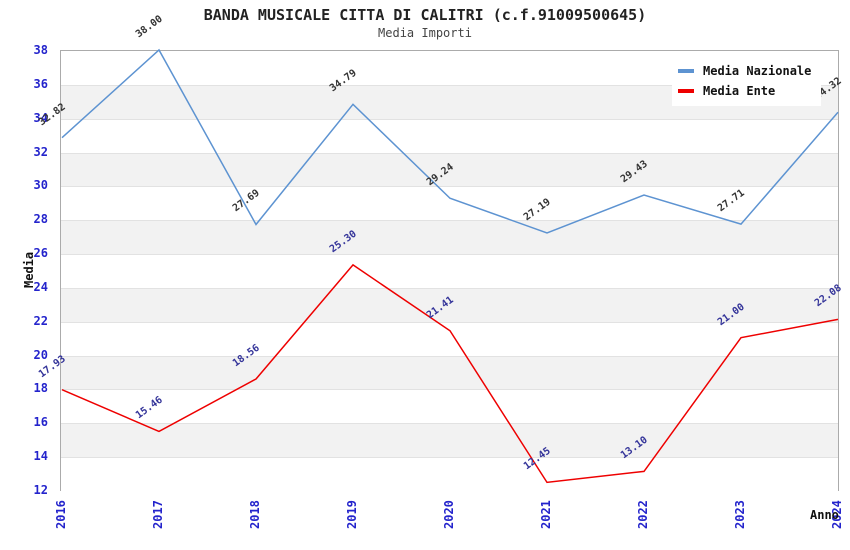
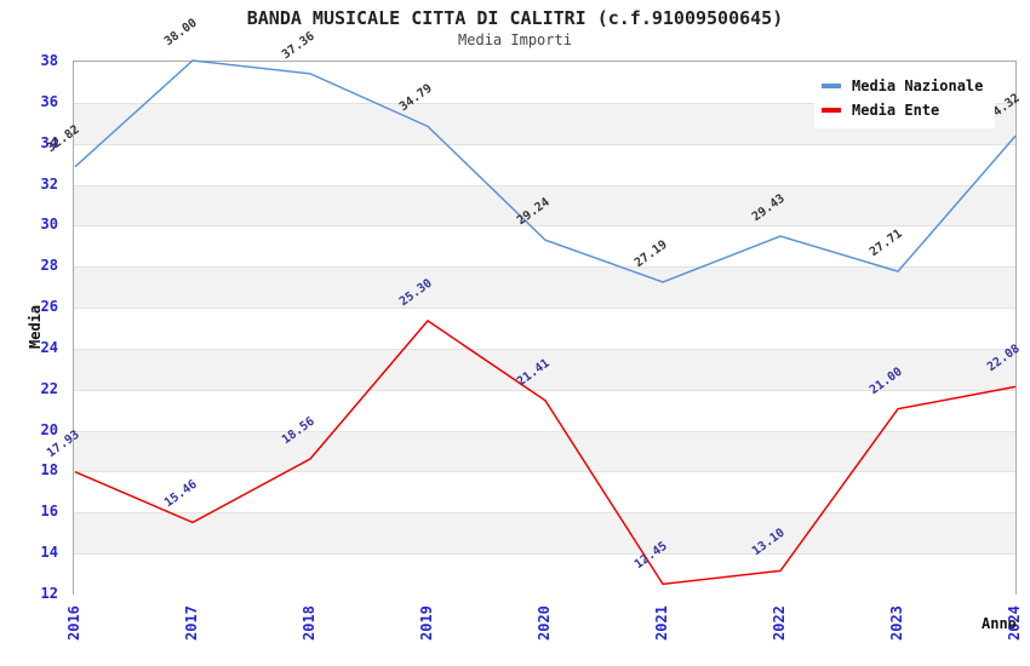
Media Nazionale/2018: 27.69 -> 37.36
